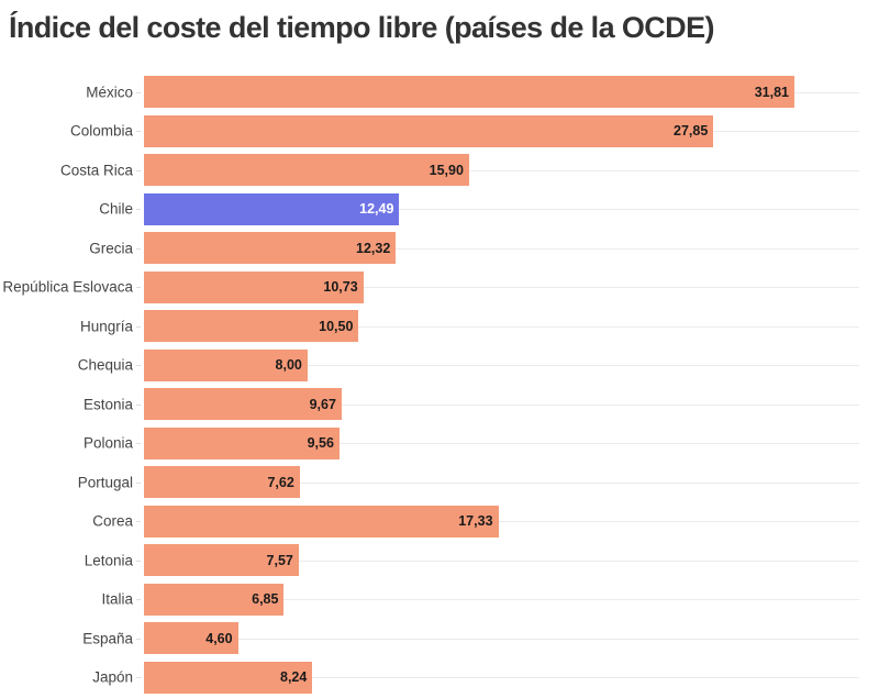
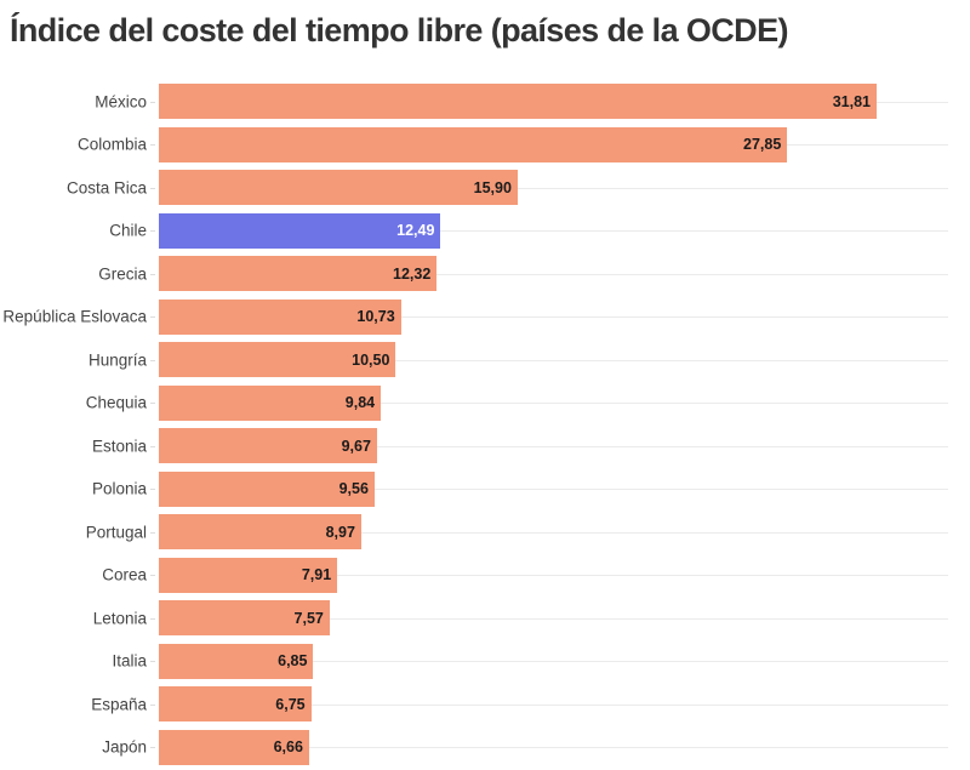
Chequia: 8,00 -> 9,84
Portugal: 7,62 -> 8,97
Corea: 17,33 -> 7,91
España: 4,60 -> 6,75
Japón: 8,24 -> 6,66
